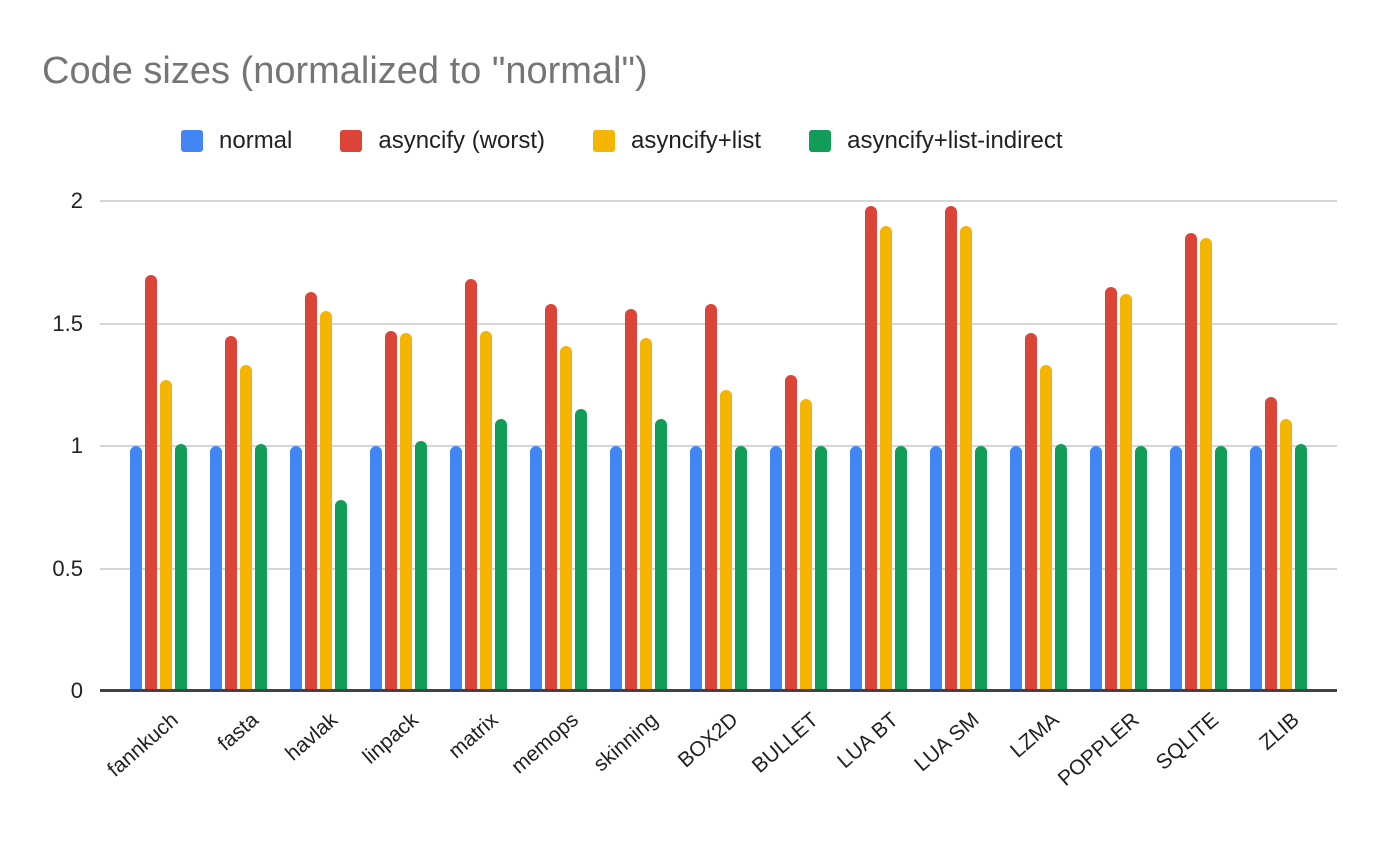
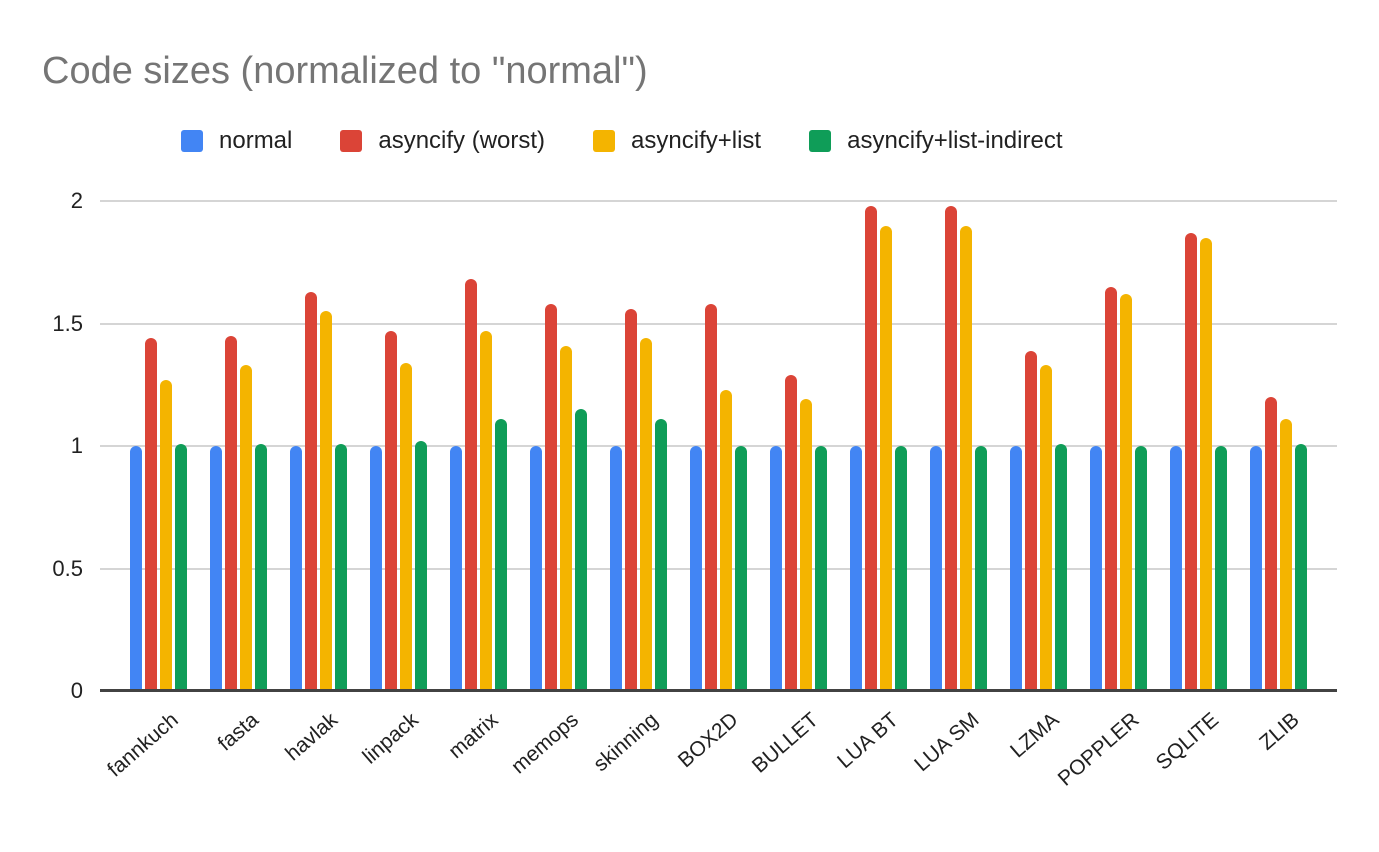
asyncify (worst)/fannkuch: 1.70 -> 1.44
asyncify+list-indirect/havlak: 0.78 -> 1.01
asyncify+list/linpack: 1.46 -> 1.34
asyncify (worst)/LZMA: 1.46 -> 1.39
